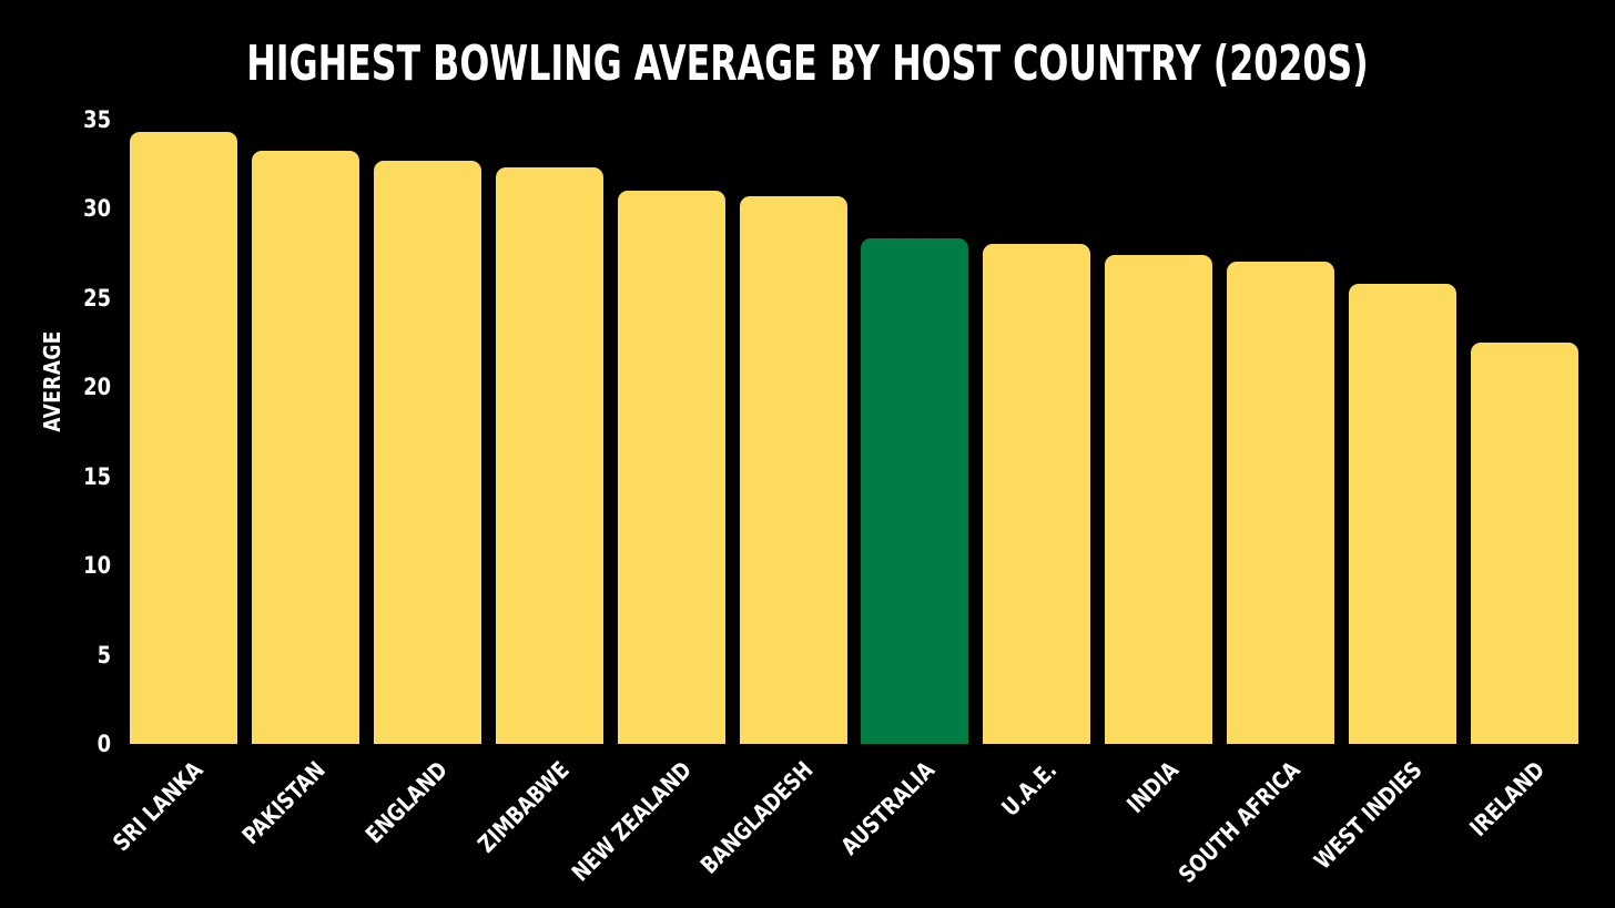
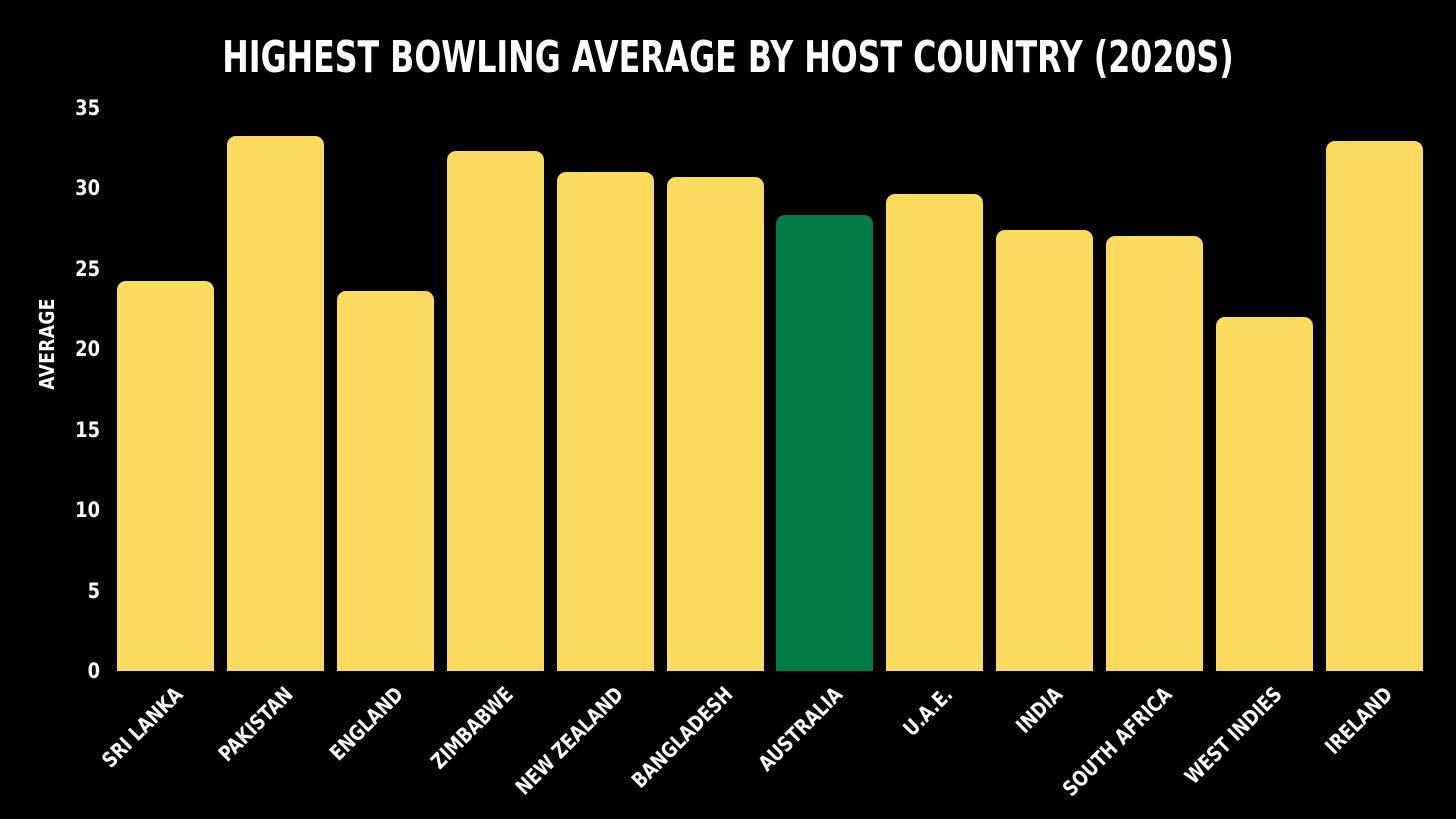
SRI LANKA: 34.3 -> 24.2
ENGLAND: 32.7 -> 23.6
U.A.E.: 28.0 -> 29.6
WEST INDIES: 25.8 -> 22.0
IRELAND: 22.5 -> 32.9
